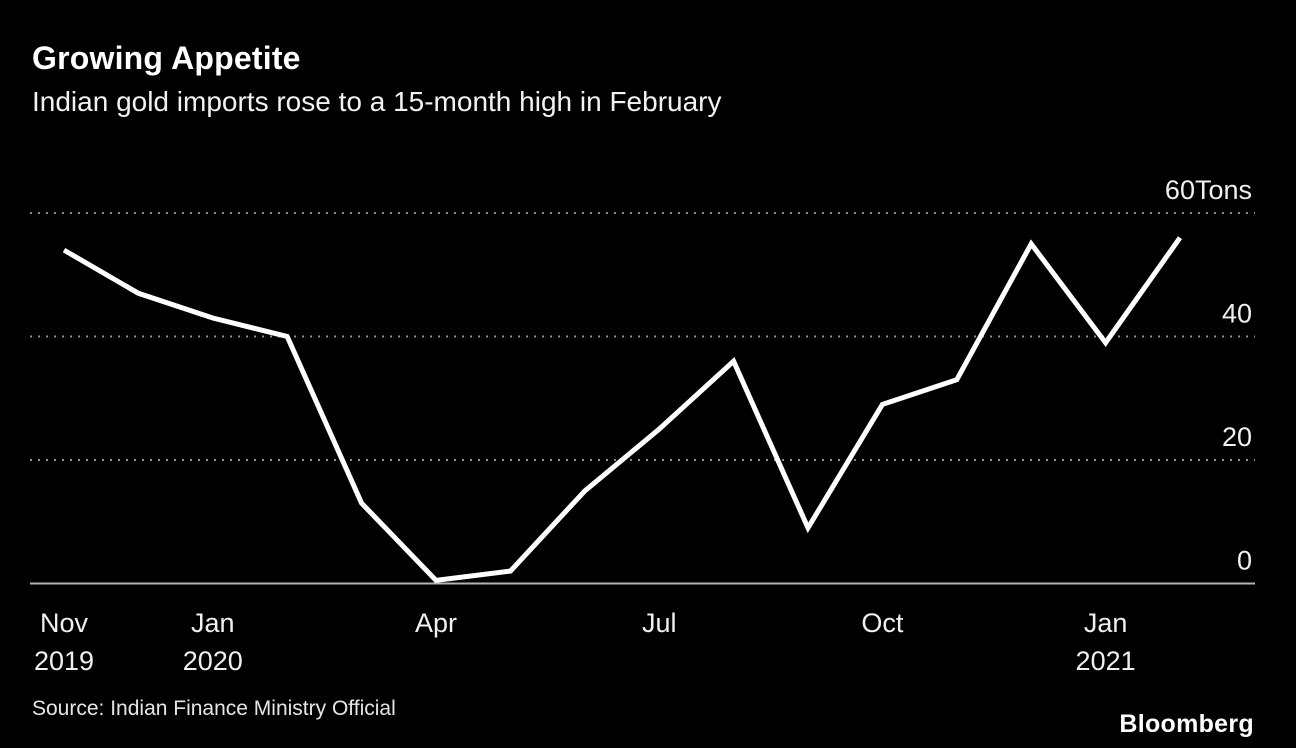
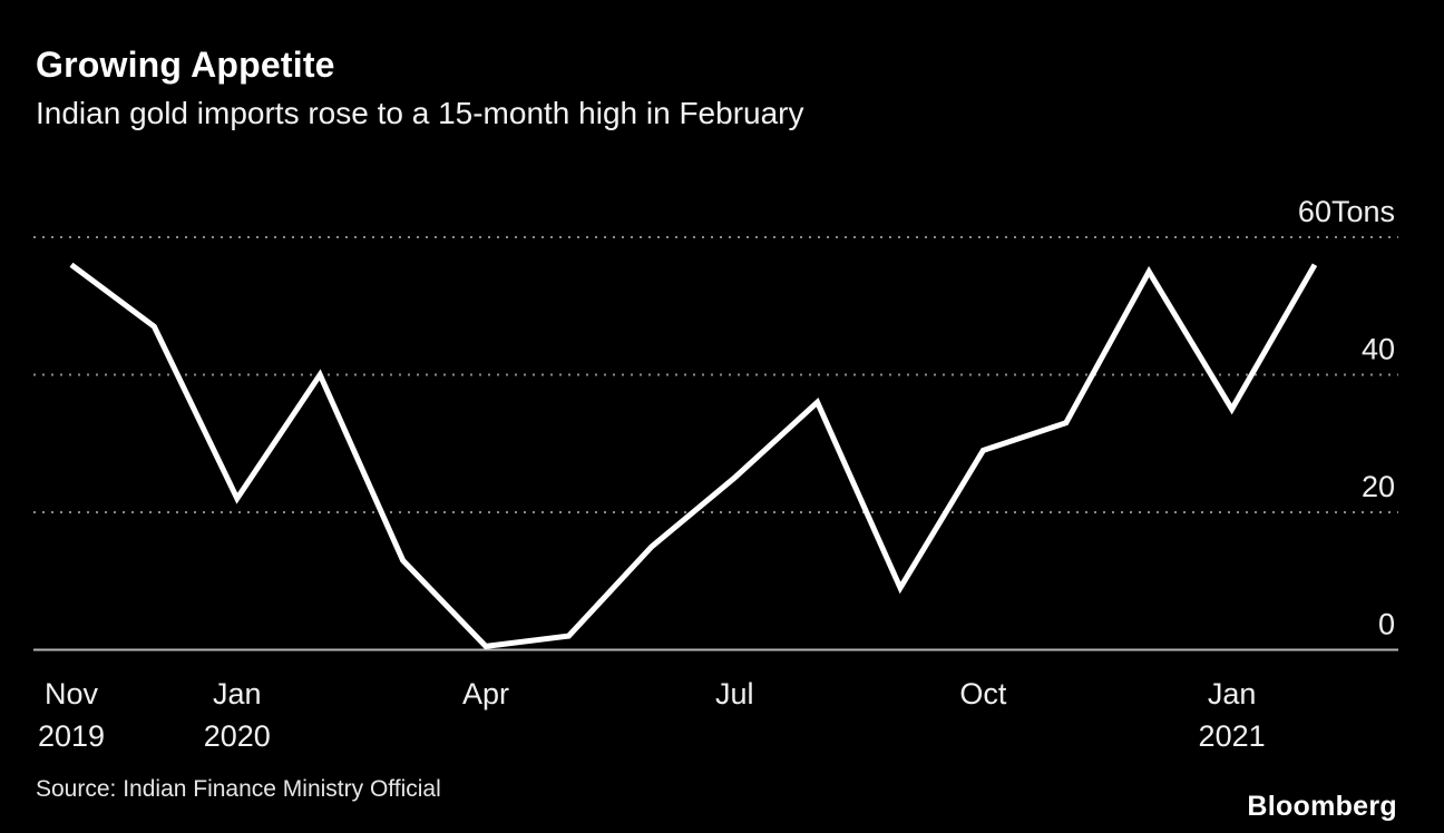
Nov 2019: 54 -> 56
Jan 2020: 43 -> 22
Jan 2021: 39 -> 35
